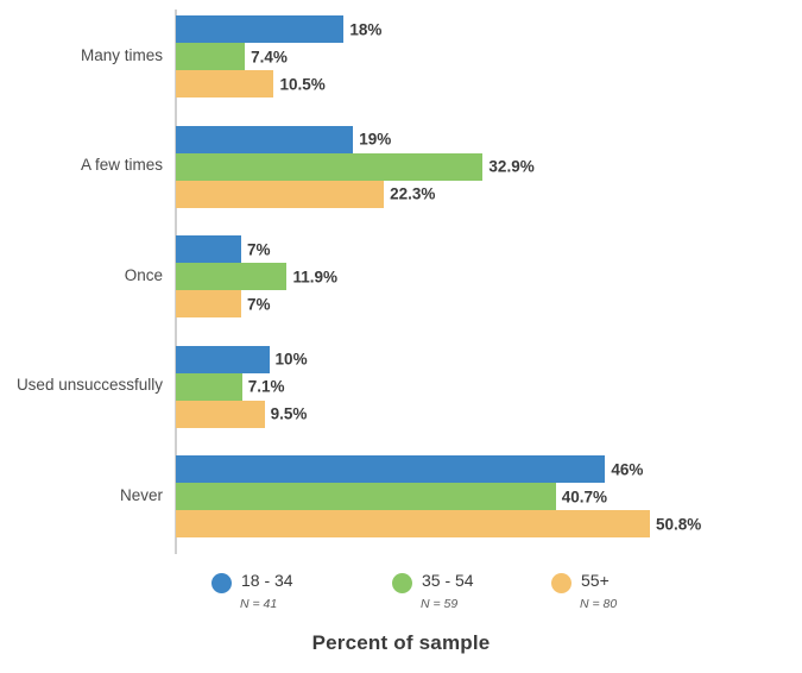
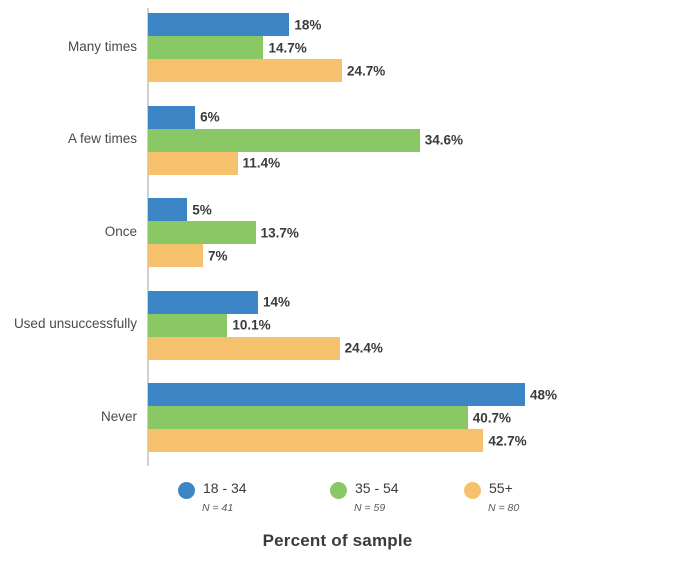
35 - 54/Many times: 7.4% -> 14.7%
55+/Many times: 10.5% -> 24.7%
18 - 34/A few times: 19% -> 6%
35 - 54/A few times: 32.9% -> 34.6%
55+/A few times: 22.3% -> 11.4%
18 - 34/Once: 7% -> 5%
35 - 54/Once: 11.9% -> 13.7%
18 - 34/Used unsuccessfully: 10% -> 14%
35 - 54/Used unsuccessfully: 7.1% -> 10.1%
55+/Used unsuccessfully: 9.5% -> 24.4%
18 - 34/Never: 46% -> 48%
55+/Never: 50.8% -> 42.7%
